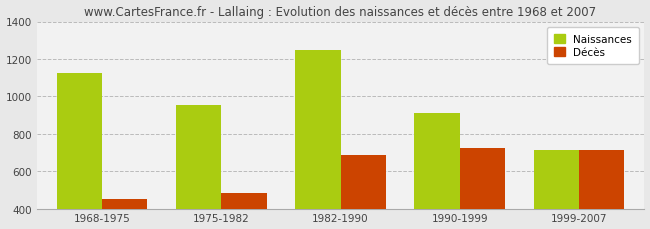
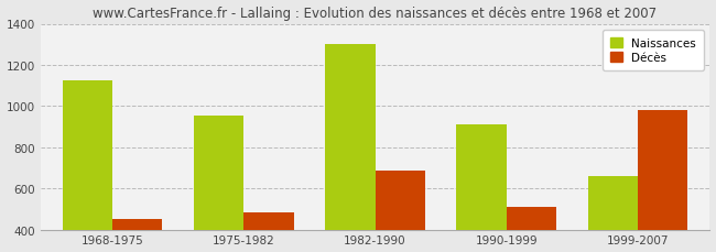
Naissances/1982-1990: 1250 -> 1300
Décès/1990-1999: 720 -> 510
Naissances/1999-2007: 710 -> 660
Décès/1999-2007: 720 -> 980
